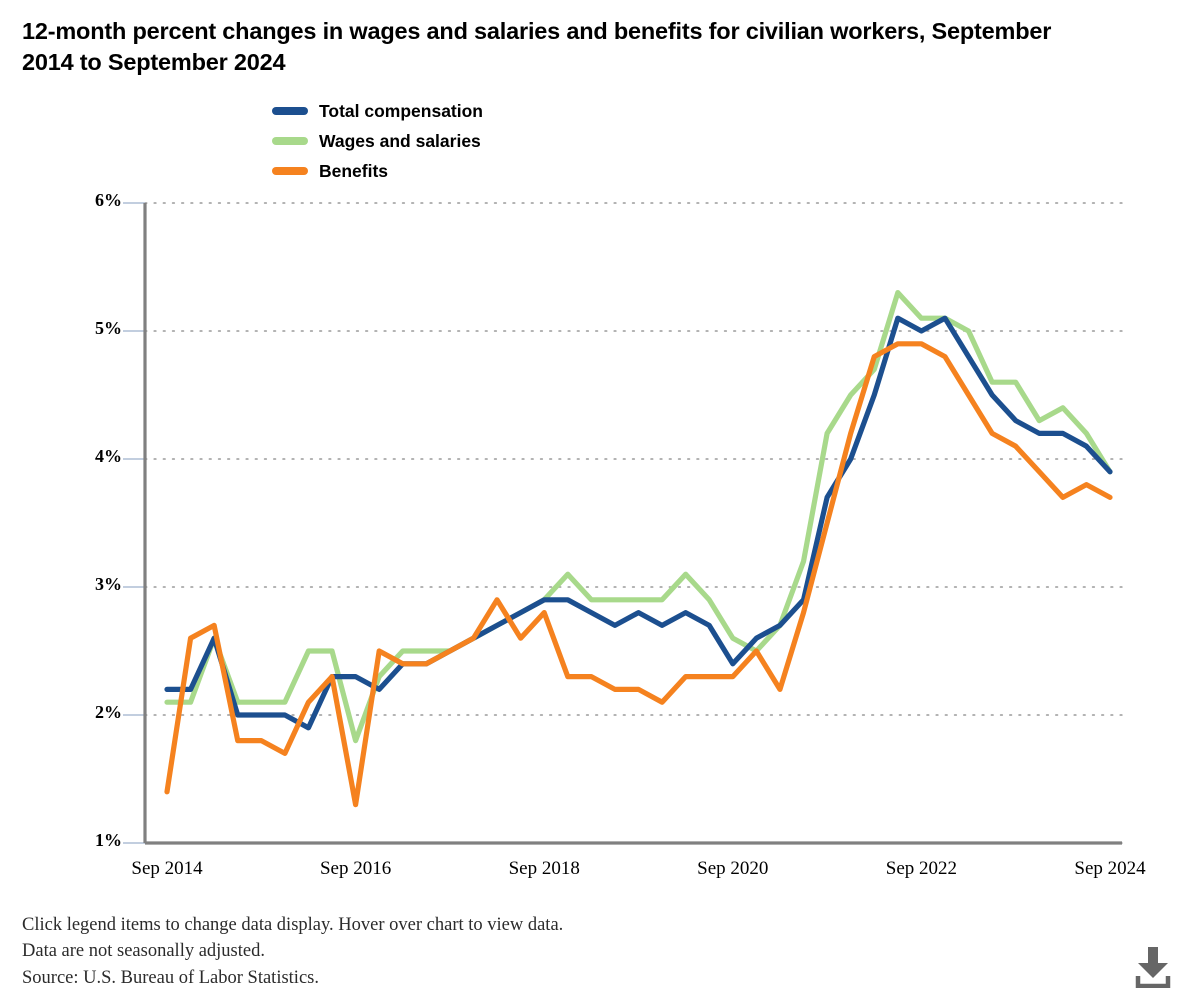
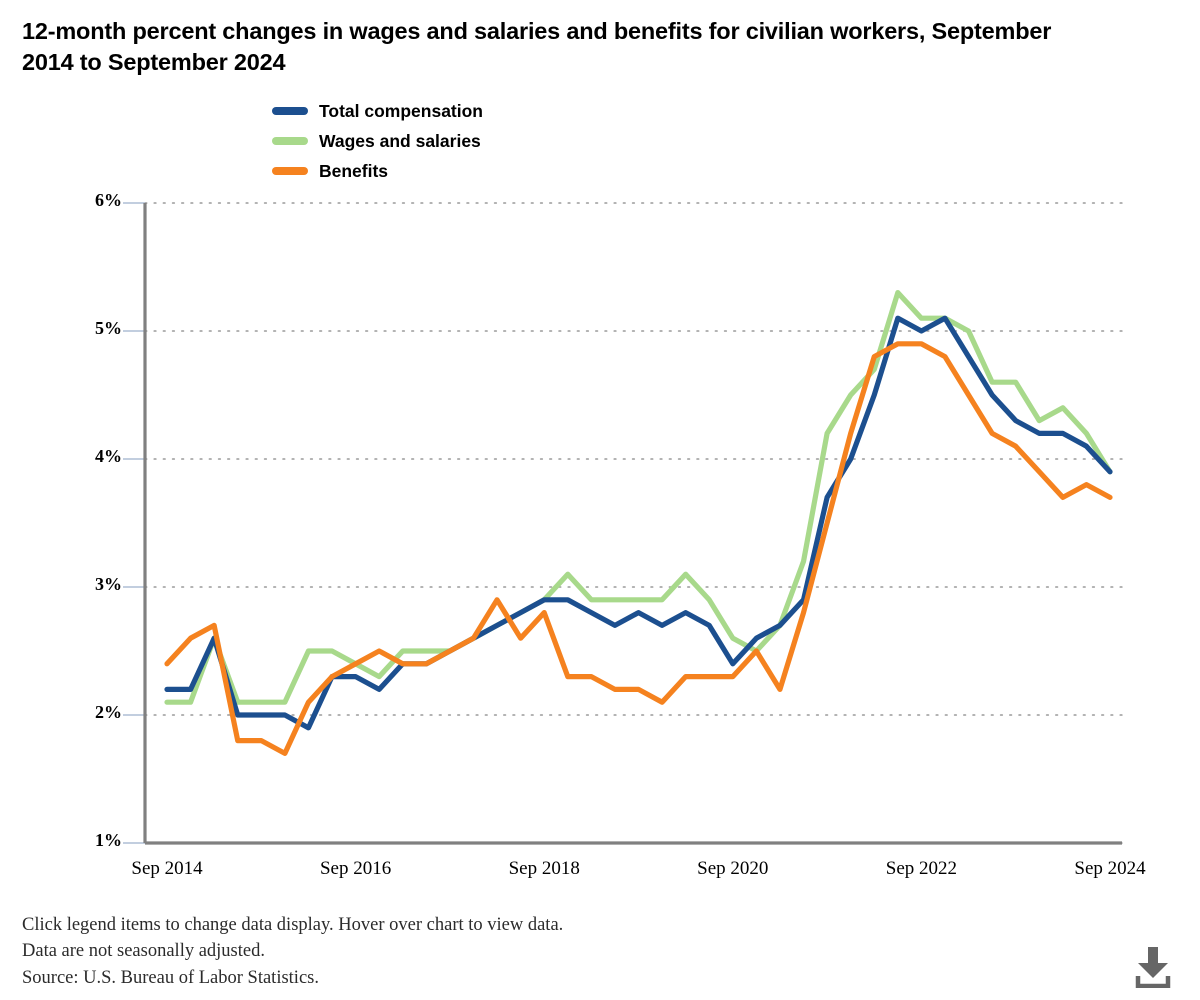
Benefits/Sep 2014: 1.4% -> 2.4%
Wages and salaries/Sep 2016: 1.8% -> 2.4%
Benefits/Sep 2016: 1.3% -> 2.4%
